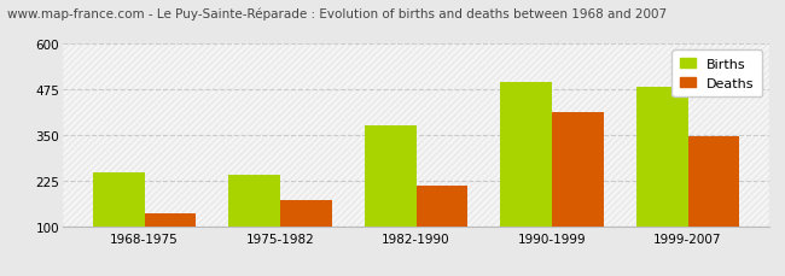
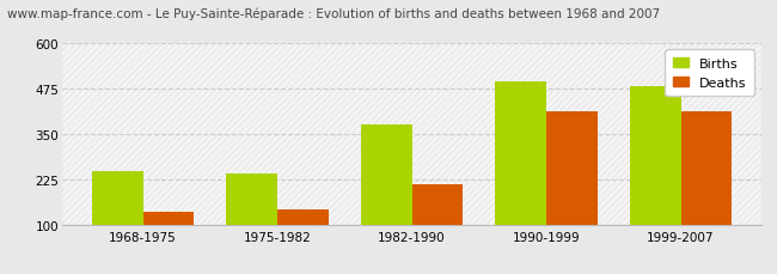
Deaths/1975-1982: 170 -> 140
Deaths/1999-2007: 345 -> 410
